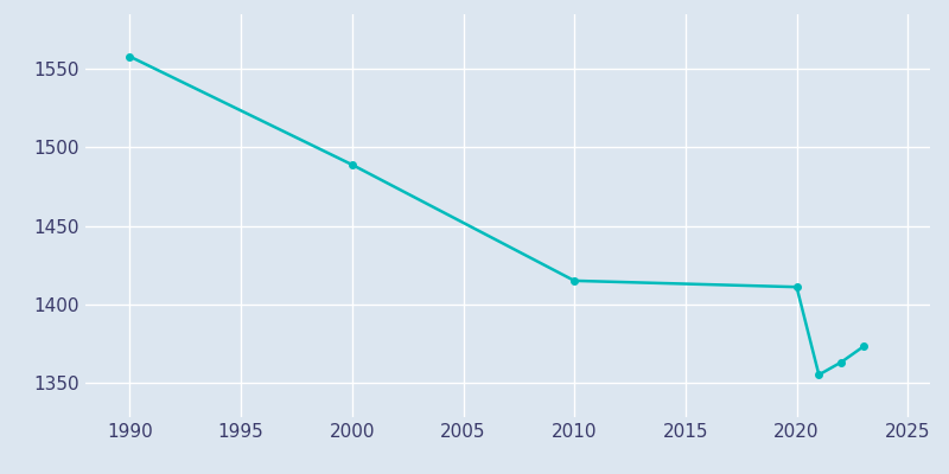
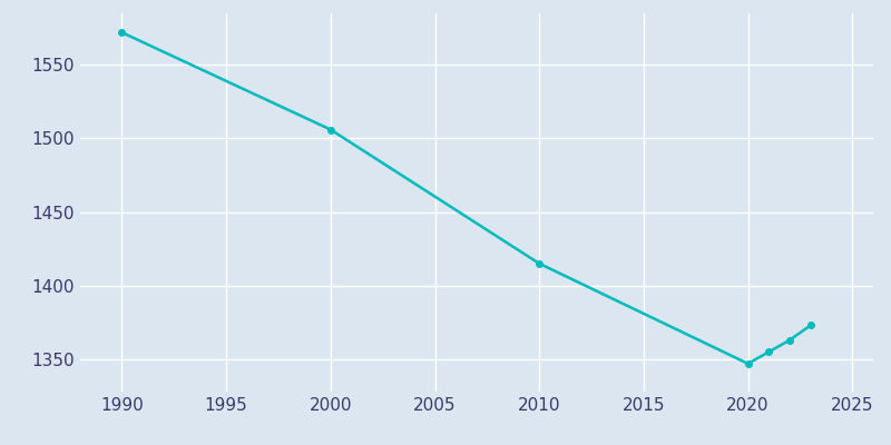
1990: 1558 -> 1572
2000: 1489 -> 1506
2020: 1411 -> 1347
